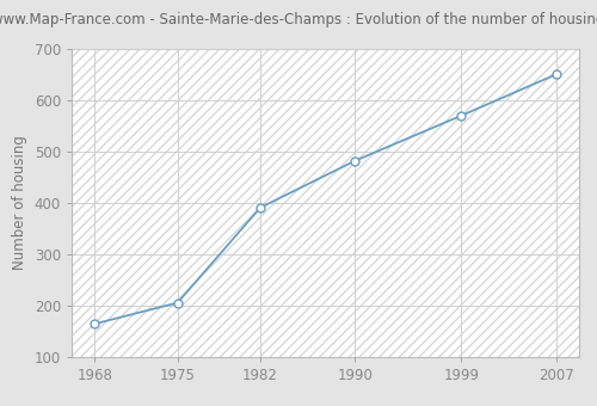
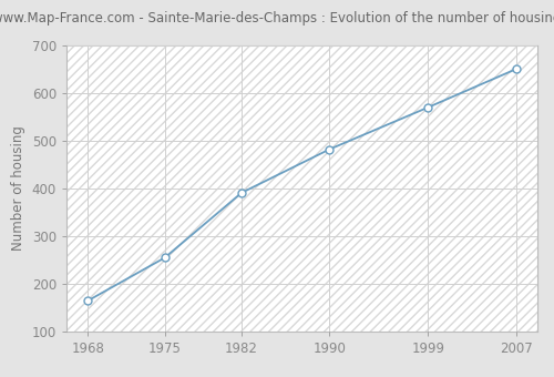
1975: 206 -> 255
